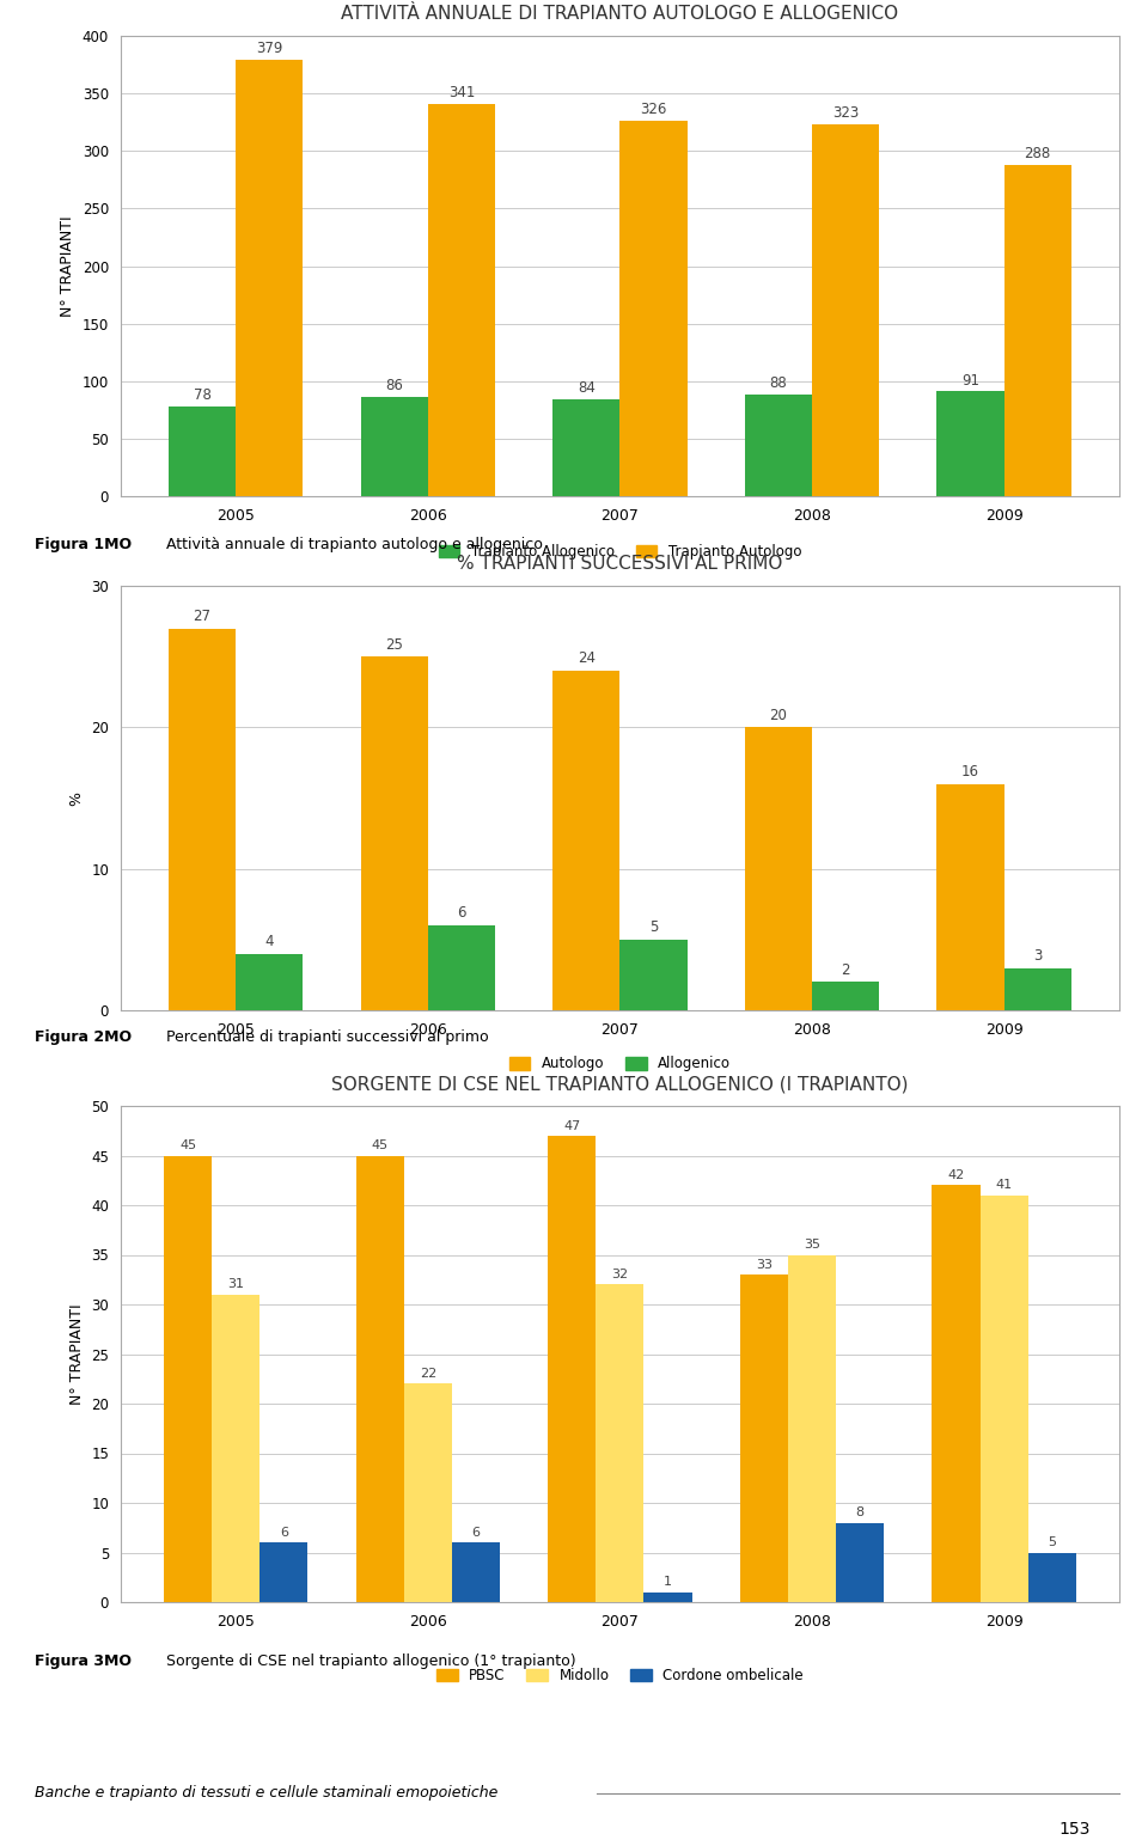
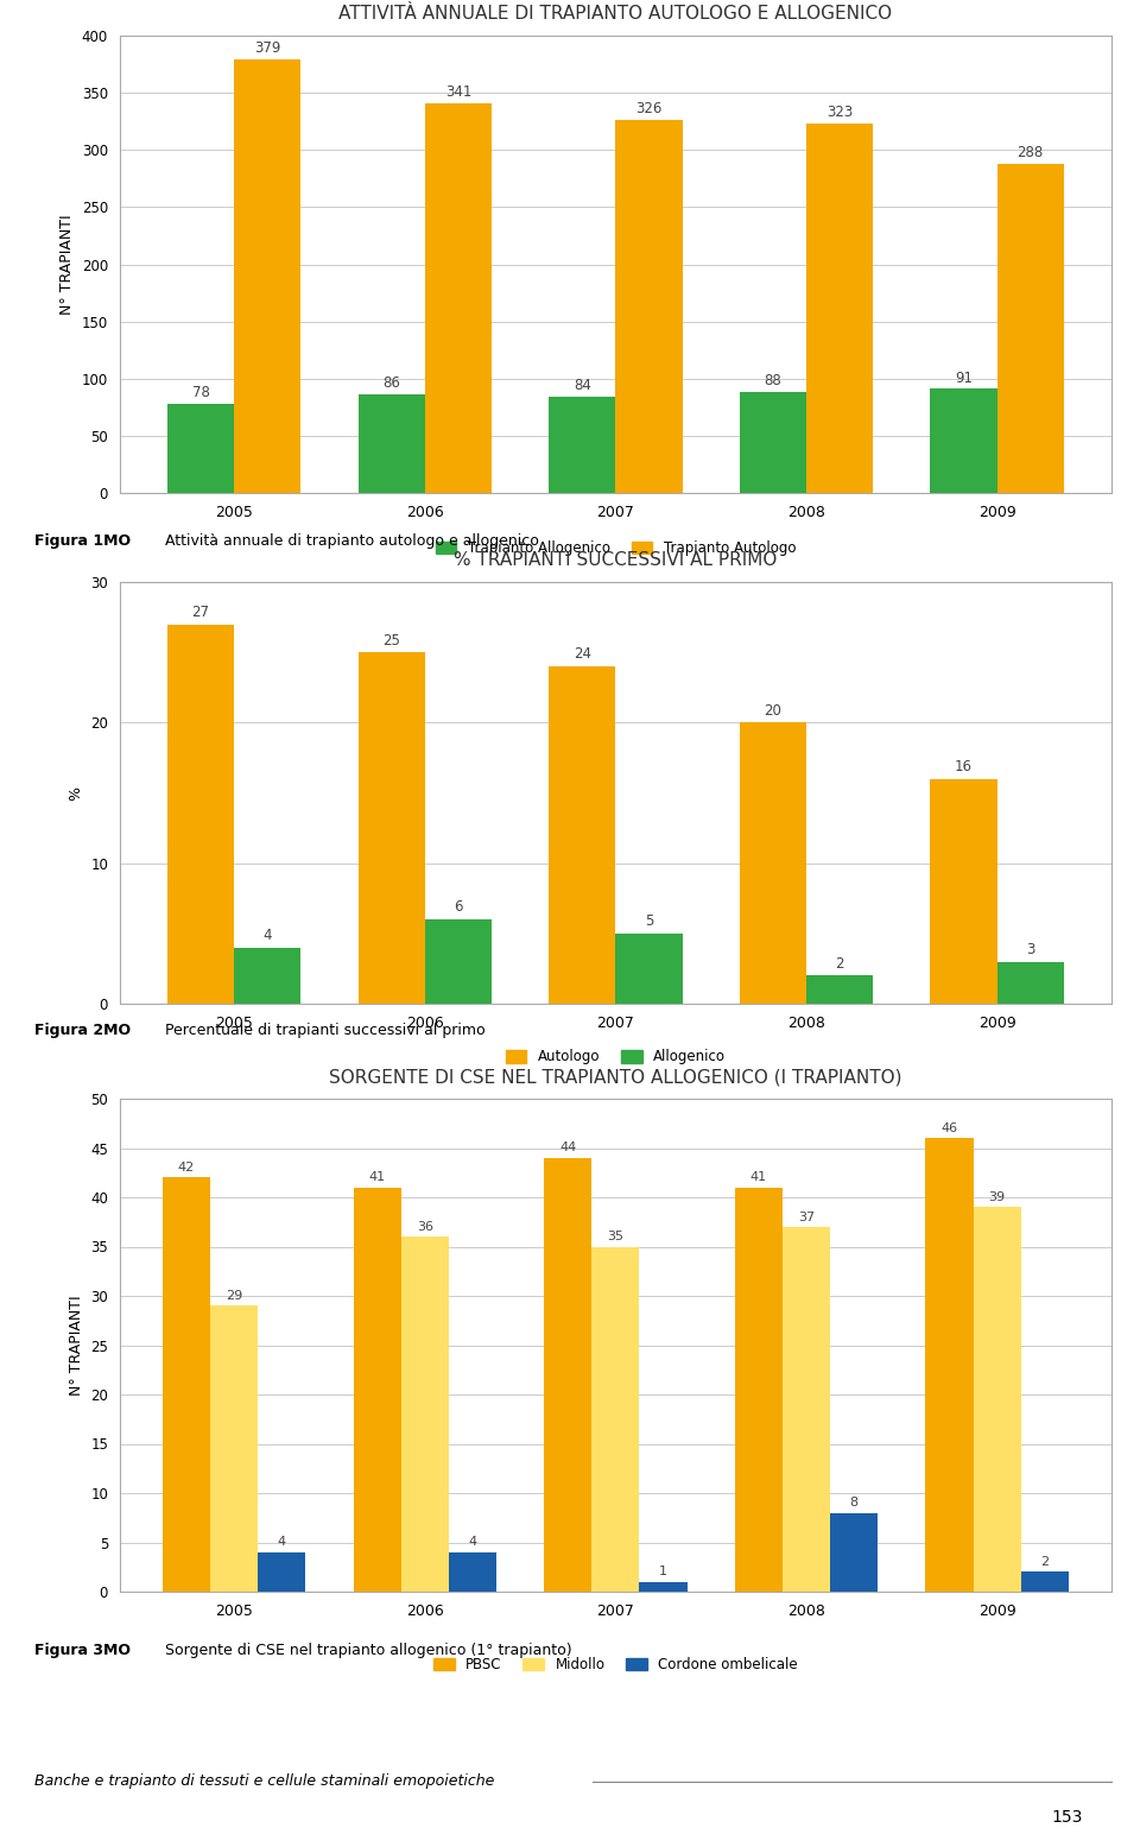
SORGENTE DI CSE NEL TRAPIANTO ALLOGENICO (I TRAPIANTO)/PBSC/2005: 45 -> 42
SORGENTE DI CSE NEL TRAPIANTO ALLOGENICO (I TRAPIANTO)/Midollo/2005: 31 -> 29
SORGENTE DI CSE NEL TRAPIANTO ALLOGENICO (I TRAPIANTO)/Cordone ombelicale/2005: 6 -> 4
SORGENTE DI CSE NEL TRAPIANTO ALLOGENICO (I TRAPIANTO)/PBSC/2006: 45 -> 41
SORGENTE DI CSE NEL TRAPIANTO ALLOGENICO (I TRAPIANTO)/Midollo/2006: 22 -> 36
SORGENTE DI CSE NEL TRAPIANTO ALLOGENICO (I TRAPIANTO)/Cordone ombelicale/2006: 6 -> 4
SORGENTE DI CSE NEL TRAPIANTO ALLOGENICO (I TRAPIANTO)/PBSC/2007: 47 -> 44
SORGENTE DI CSE NEL TRAPIANTO ALLOGENICO (I TRAPIANTO)/Midollo/2007: 32 -> 35
SORGENTE DI CSE NEL TRAPIANTO ALLOGENICO (I TRAPIANTO)/PBSC/2008: 33 -> 41
SORGENTE DI CSE NEL TRAPIANTO ALLOGENICO (I TRAPIANTO)/Midollo/2008: 35 -> 37
SORGENTE DI CSE NEL TRAPIANTO ALLOGENICO (I TRAPIANTO)/PBSC/2009: 42 -> 46
SORGENTE DI CSE NEL TRAPIANTO ALLOGENICO (I TRAPIANTO)/Midollo/2009: 41 -> 39
SORGENTE DI CSE NEL TRAPIANTO ALLOGENICO (I TRAPIANTO)/Cordone ombelicale/2009: 5 -> 2
